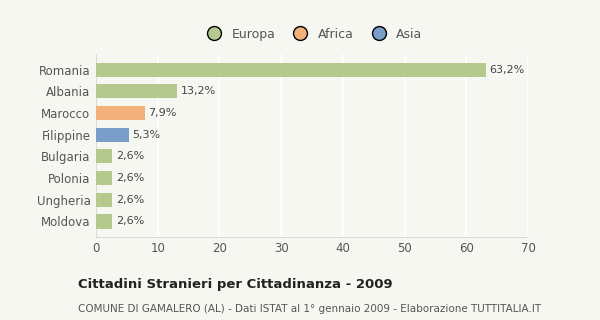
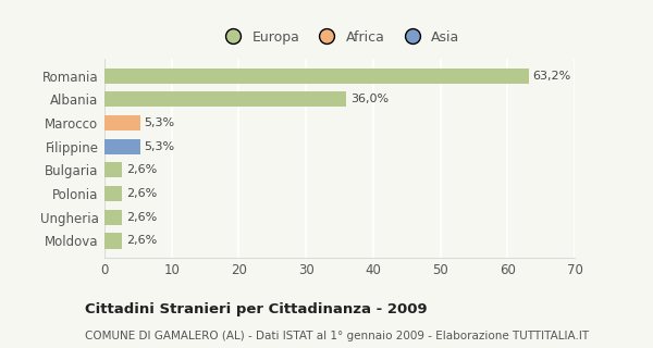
Albania: 13,2% -> 36,0%
Marocco: 7,9% -> 5,3%
